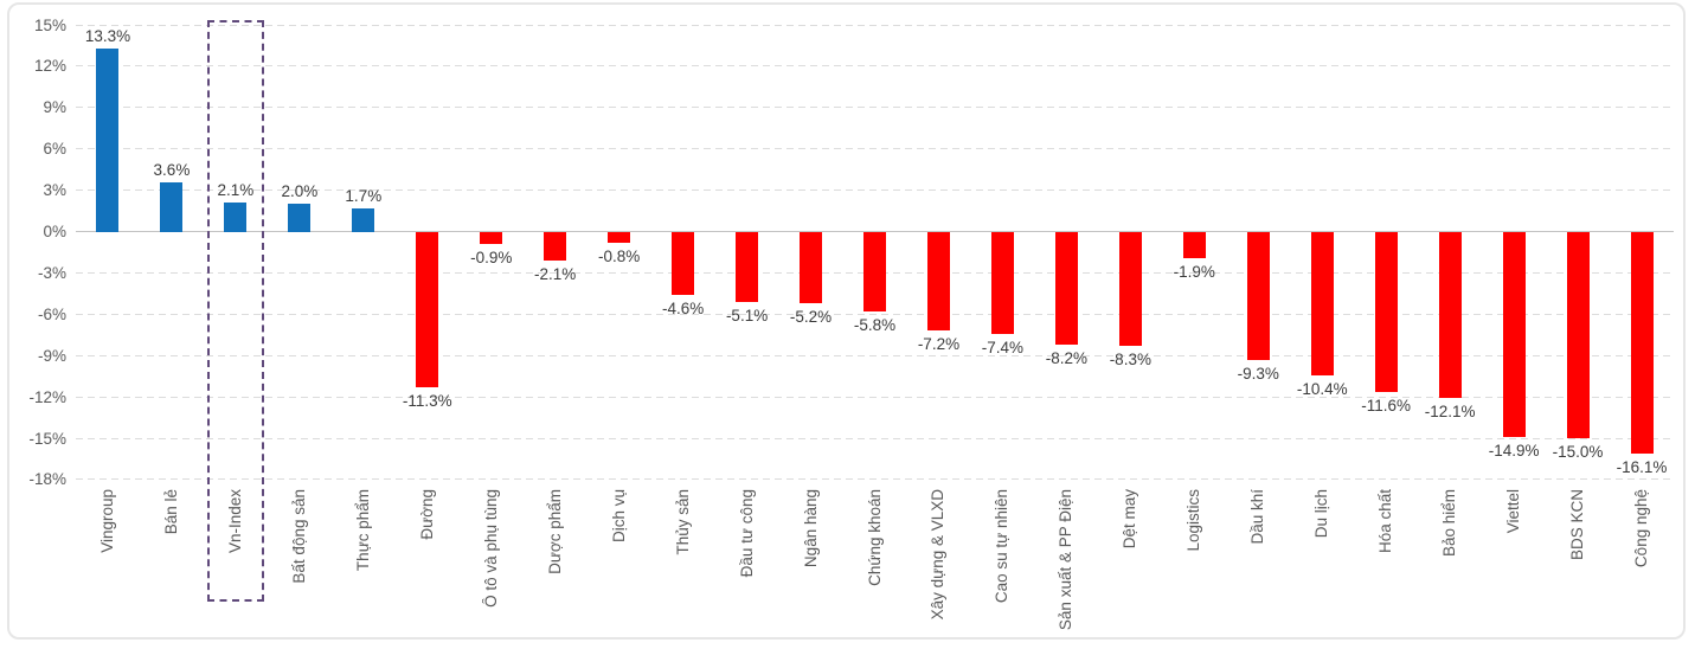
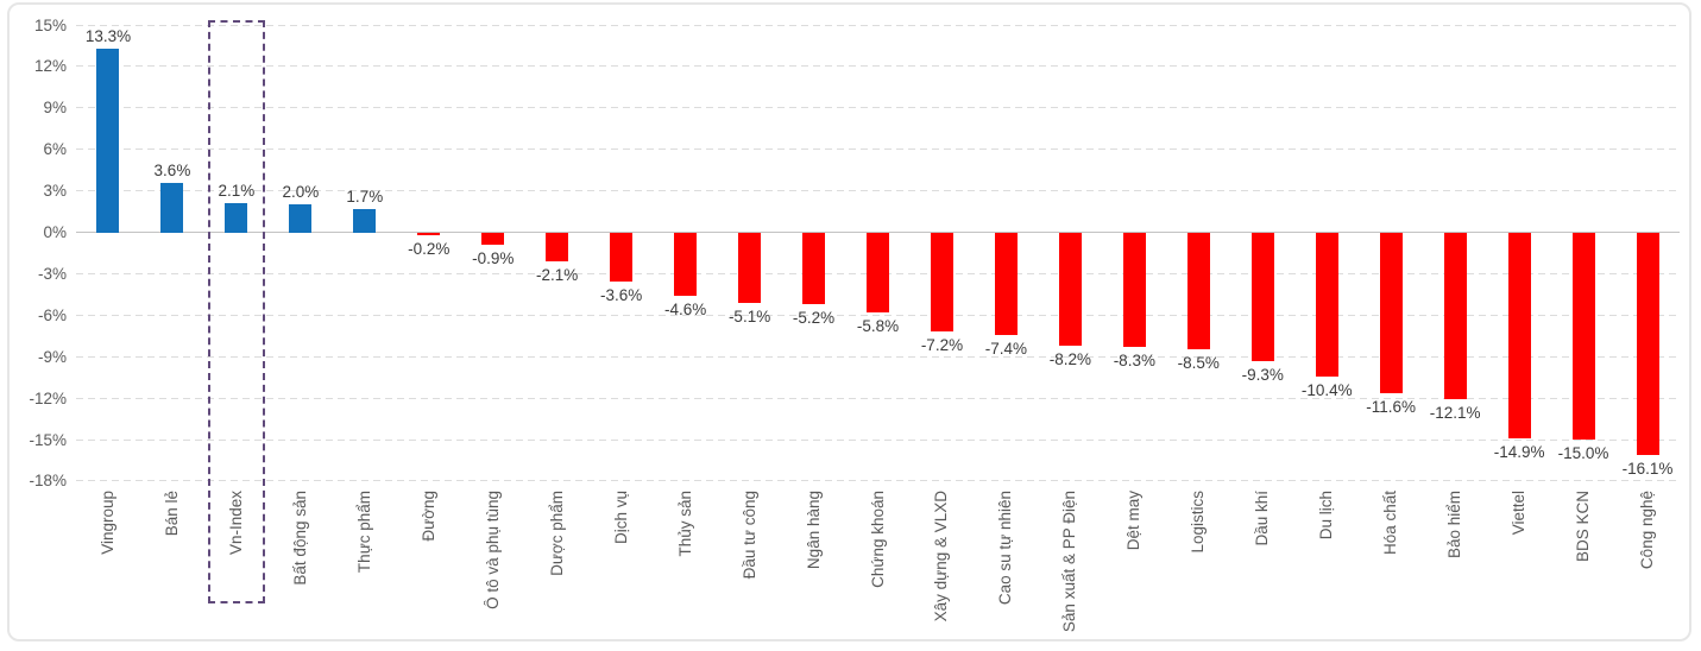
Đường: -11.3% -> -0.2%
Dịch vụ: -0.8% -> -3.6%
Logistics: -1.9% -> -8.5%
